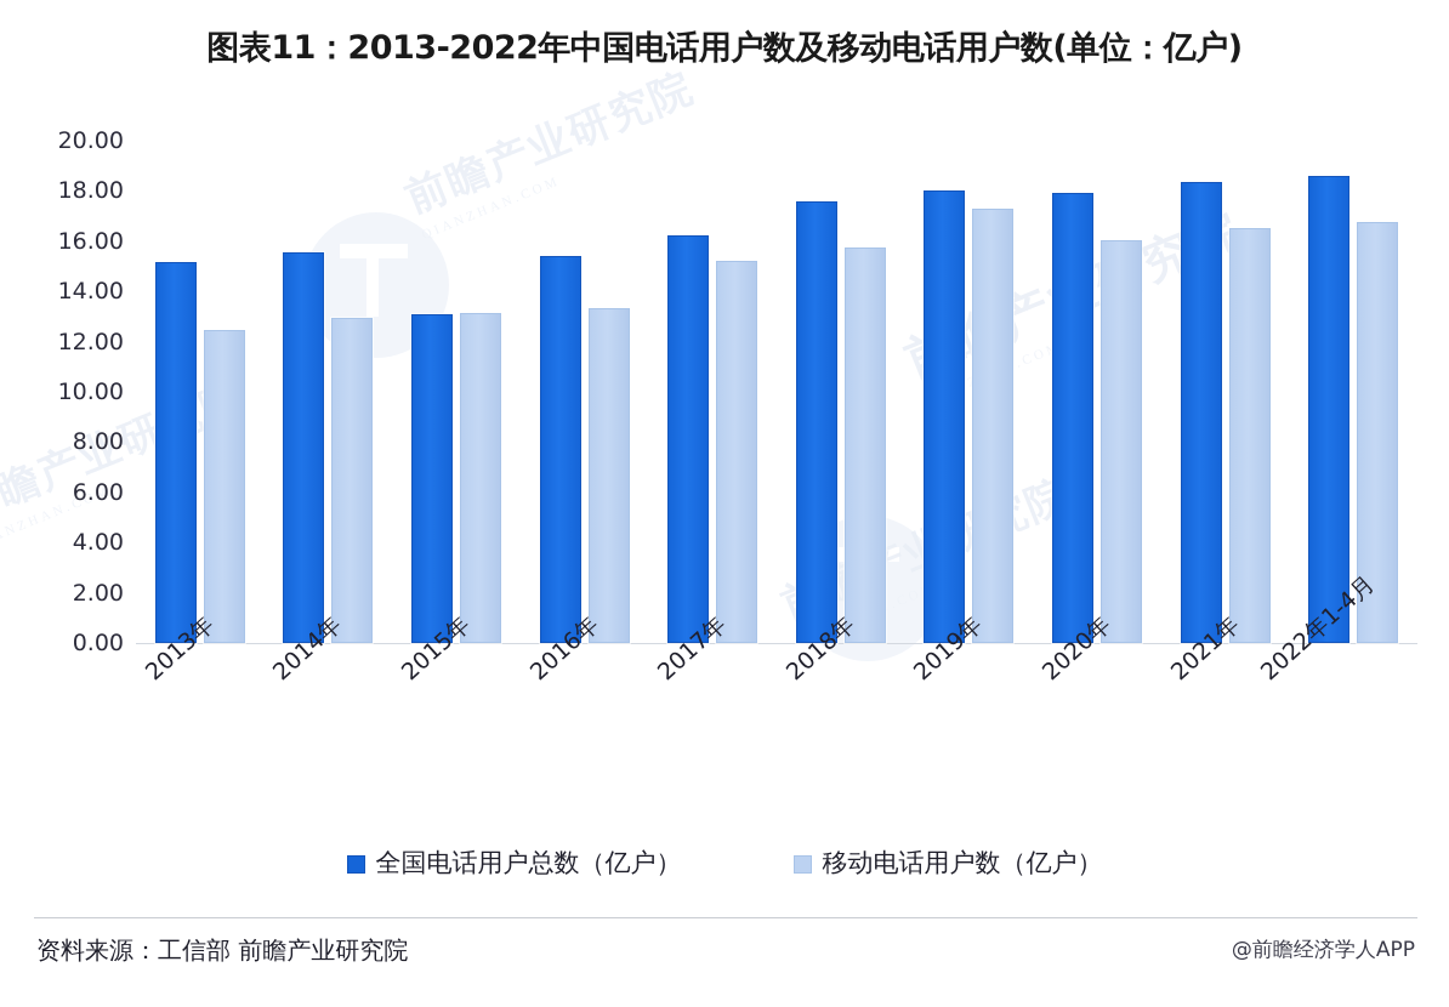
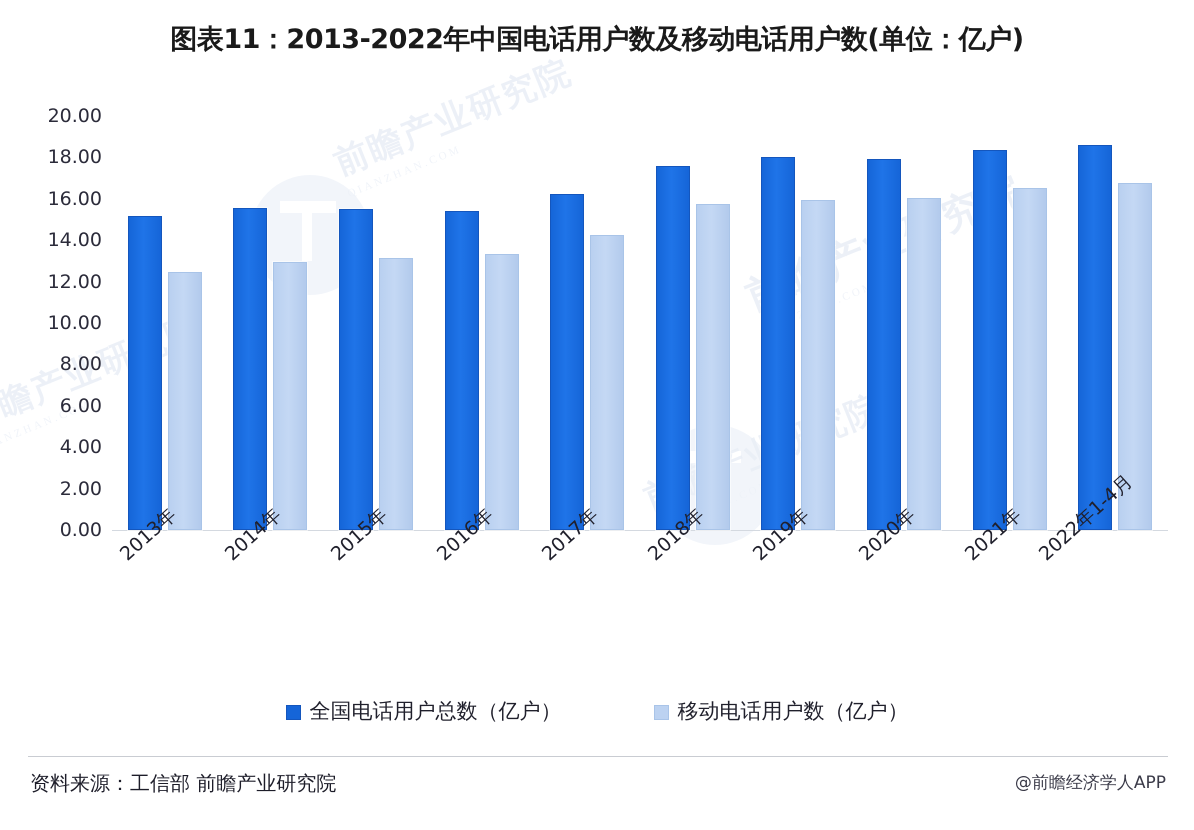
全国电话用户总数（亿户）/2015年: 13.0 -> 15.4
移动电话用户数（亿户）/2017年: 15.1 -> 14.2
移动电话用户数（亿户）/2019年: 17.2 -> 15.9
